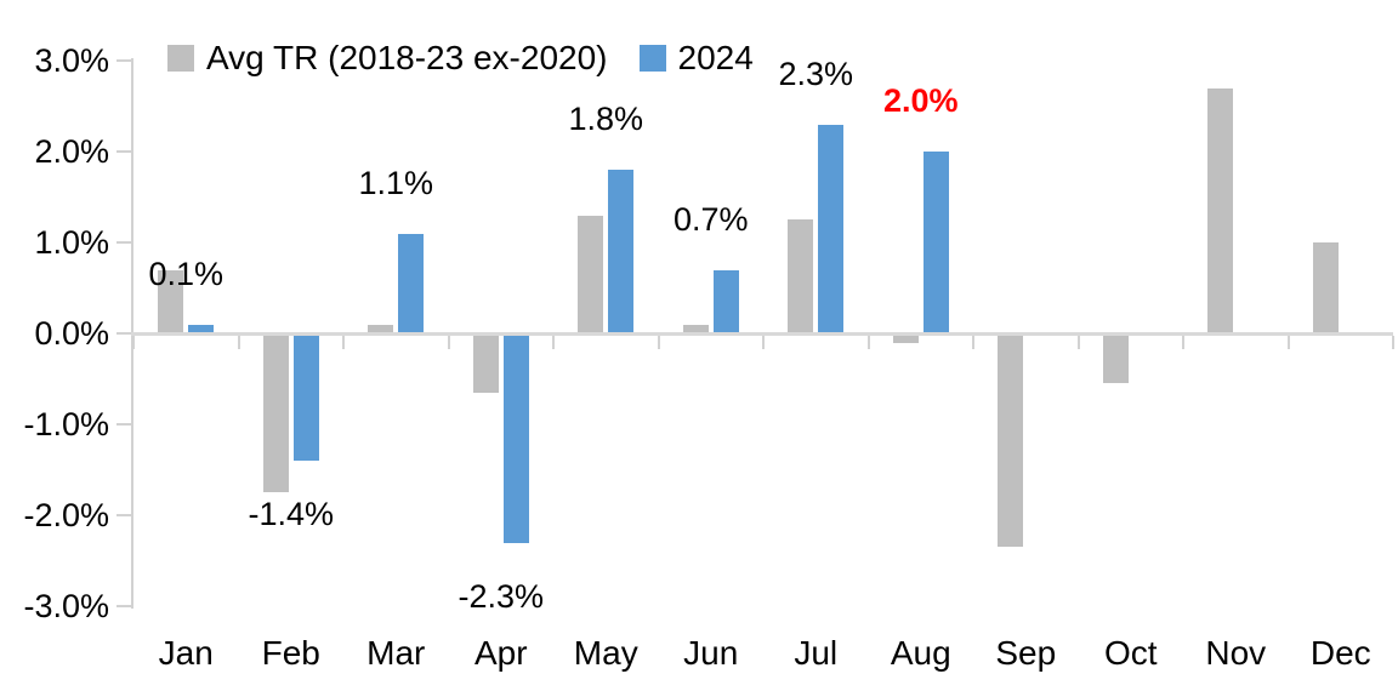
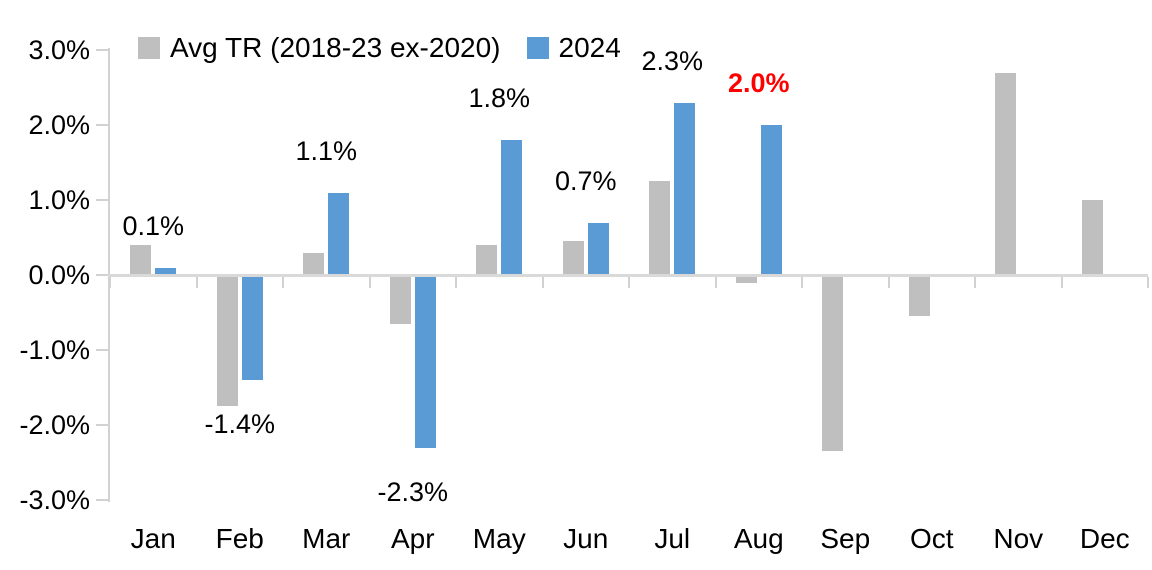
Avg TR (2018-23 ex-2020)/Jan: 0.7% -> 0.4%
Avg TR (2018-23 ex-2020)/Mar: 0.1% -> 0.3%
Avg TR (2018-23 ex-2020)/May: 1.3% -> 0.4%
Avg TR (2018-23 ex-2020)/Jun: 0.1% -> 0.5%
